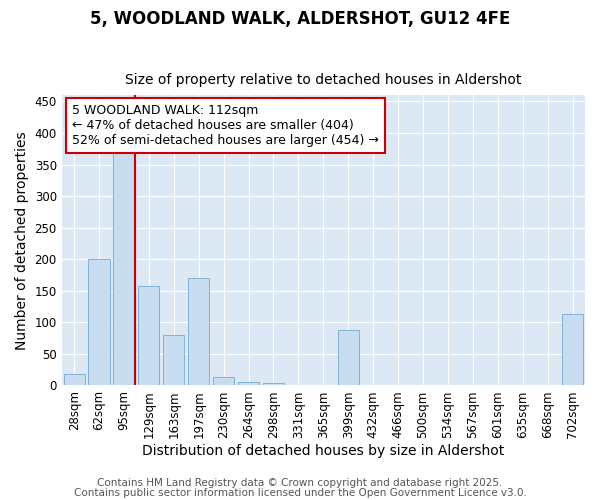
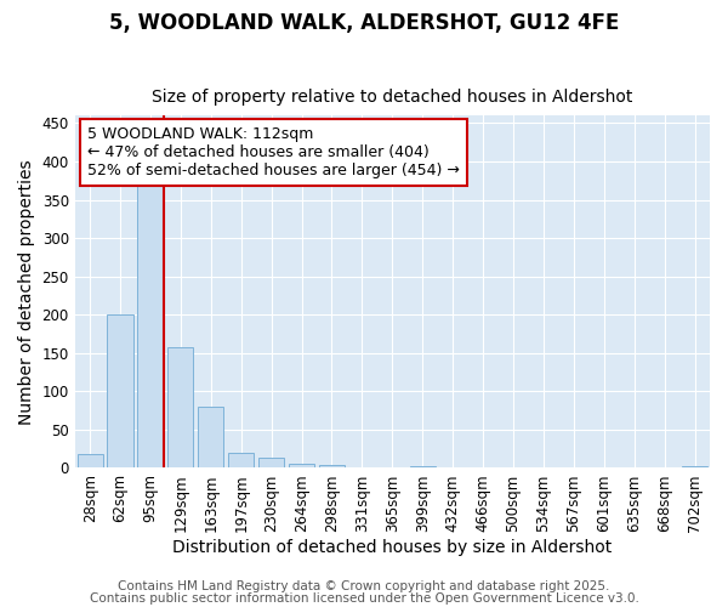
197sqm: 170 -> 20
399sqm: 88 -> 2
702sqm: 114 -> 2
